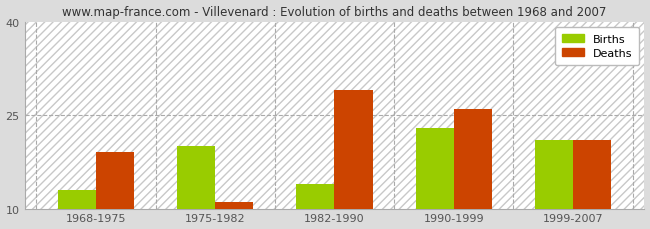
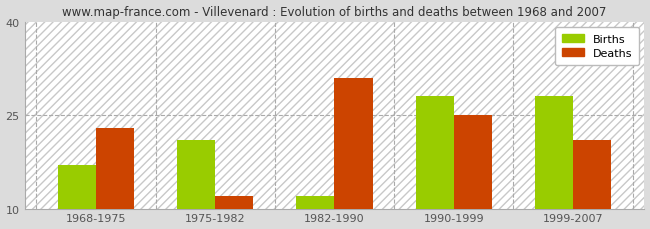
Births/1968-1975: 13 -> 17
Deaths/1968-1975: 19 -> 23
Births/1975-1982: 20 -> 21
Deaths/1975-1982: 11 -> 12
Births/1982-1990: 14 -> 12
Deaths/1982-1990: 29 -> 31
Births/1990-1999: 23 -> 28
Deaths/1990-1999: 26 -> 25
Births/1999-2007: 21 -> 28
